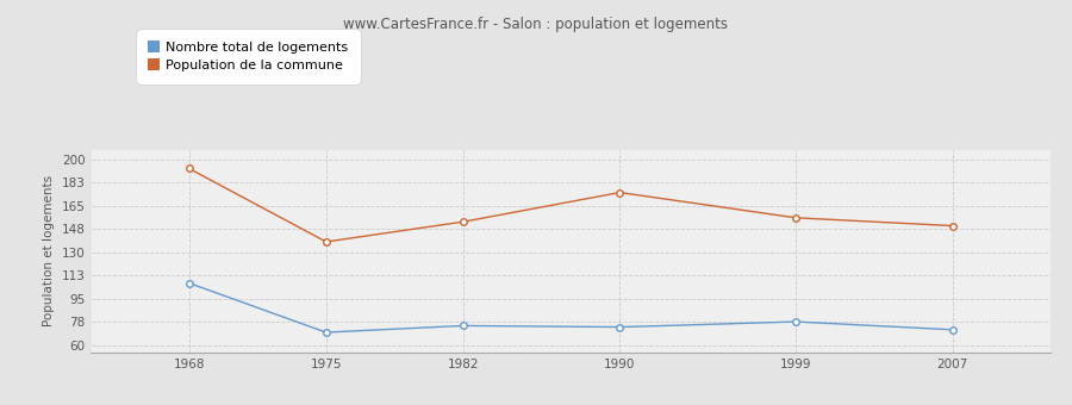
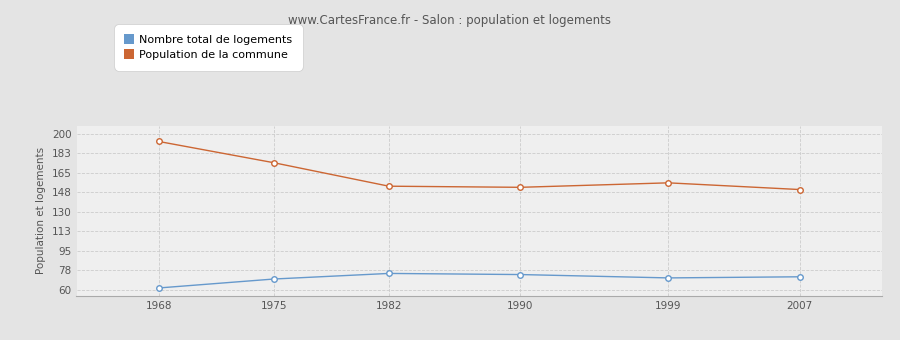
Nombre total de logements/1968: 107 -> 62
Population de la commune/1975: 138 -> 174
Population de la commune/1990: 175 -> 152
Nombre total de logements/1999: 78 -> 71
